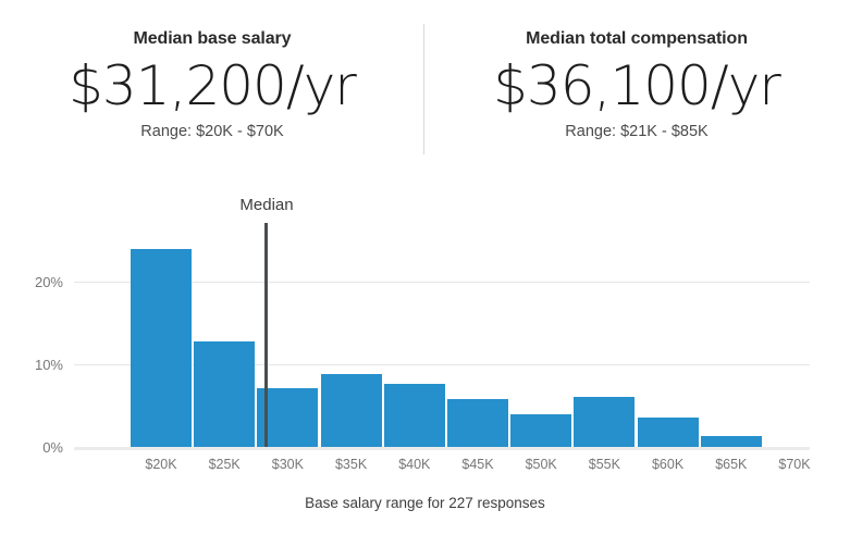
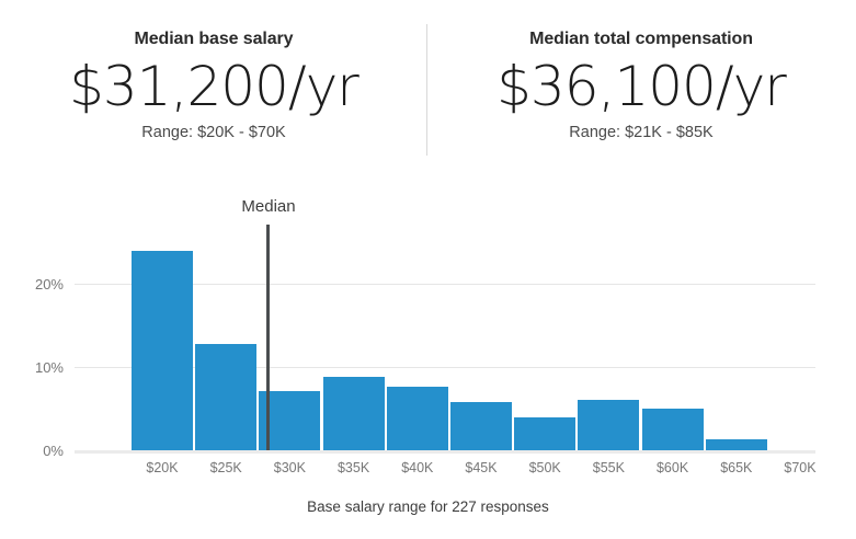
$60K: 4% -> 5%
